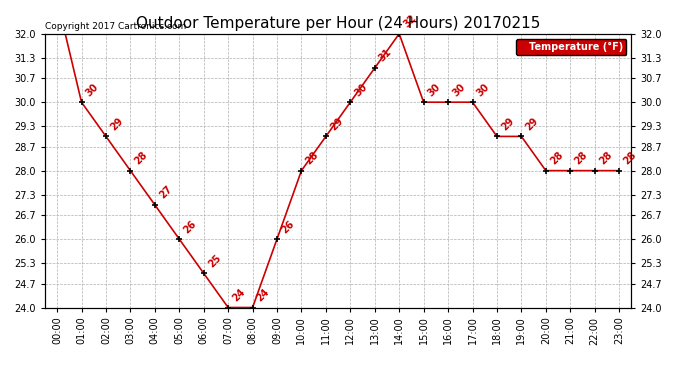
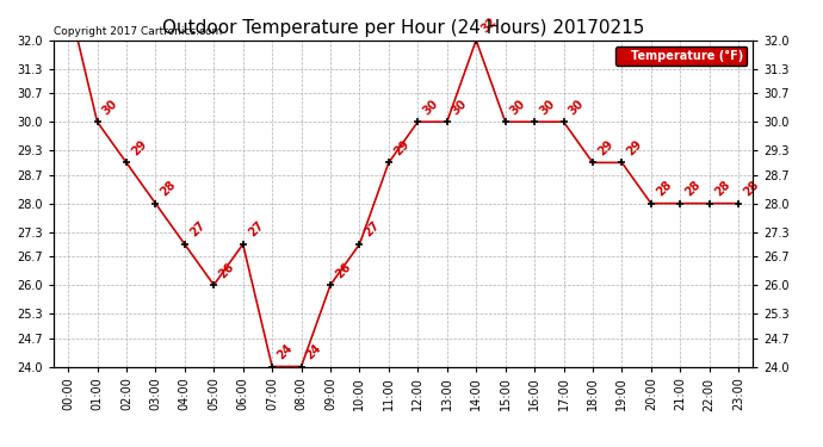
06:00: 25 -> 27
10:00: 28 -> 27
13:00: 31 -> 30
